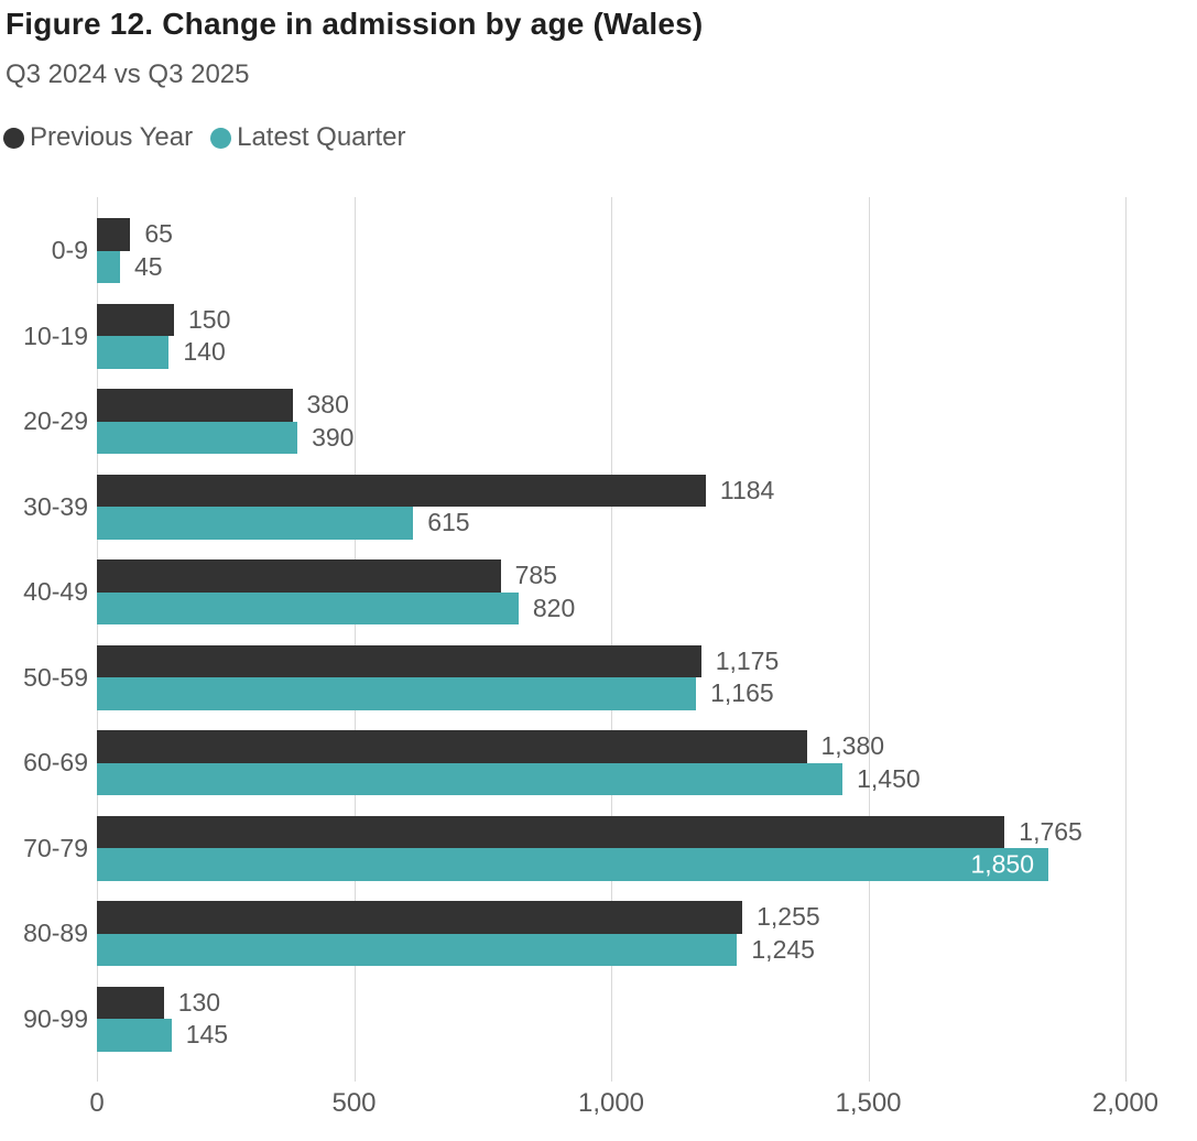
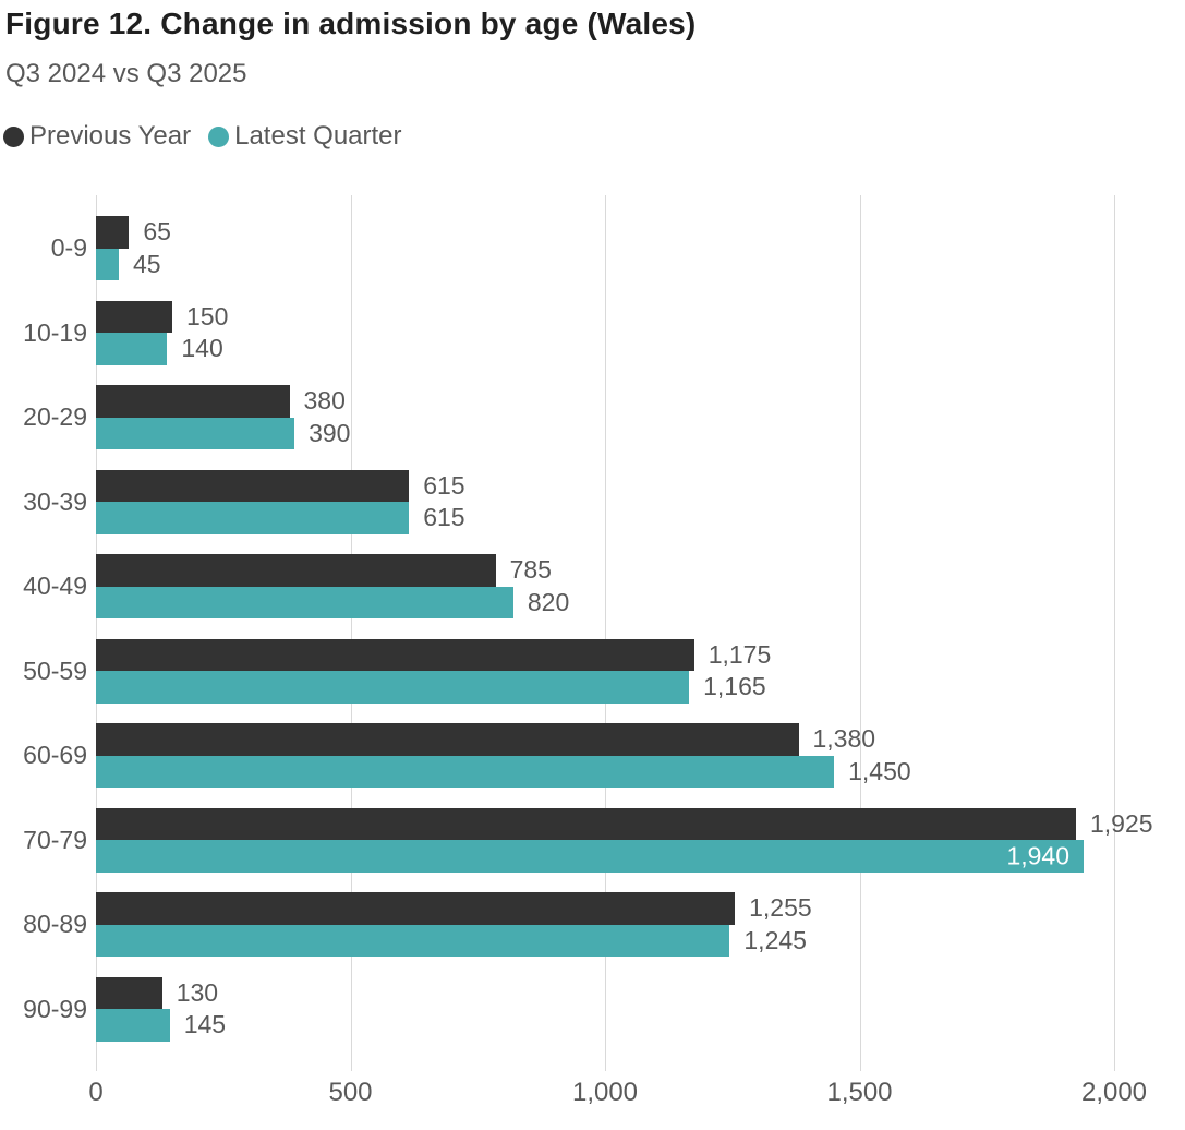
Previous Year/30-39: 1184 -> 615
Previous Year/70-79: 1,765 -> 1,925
Latest Quarter/70-79: 1,850 -> 1,940
